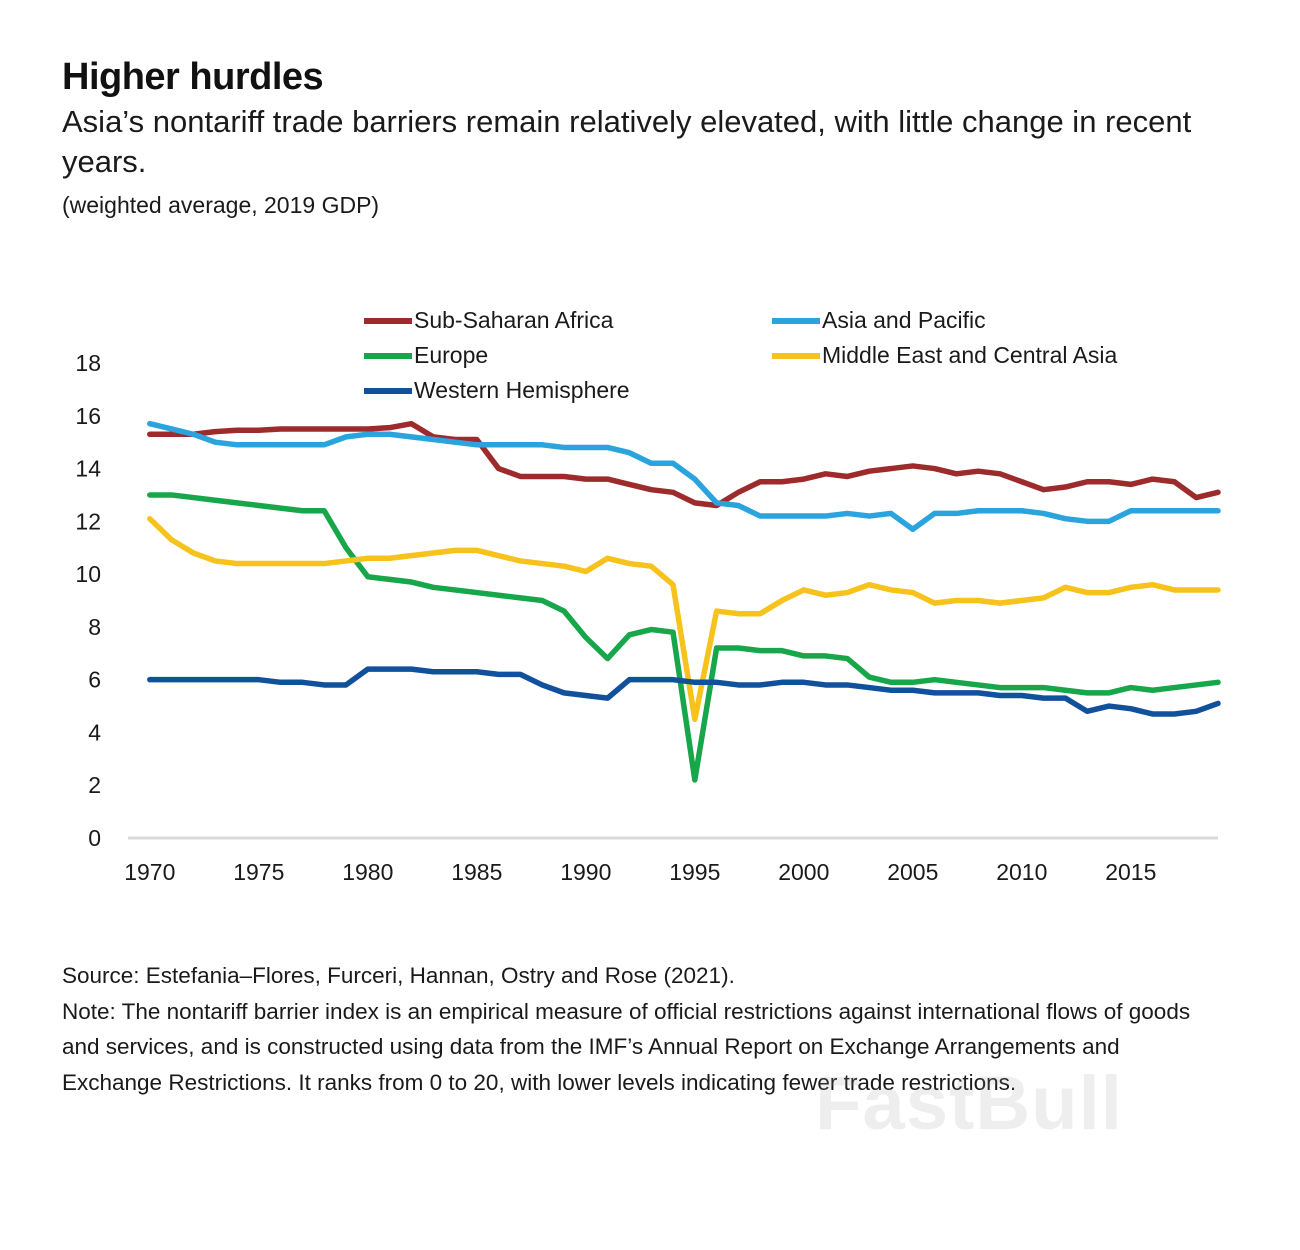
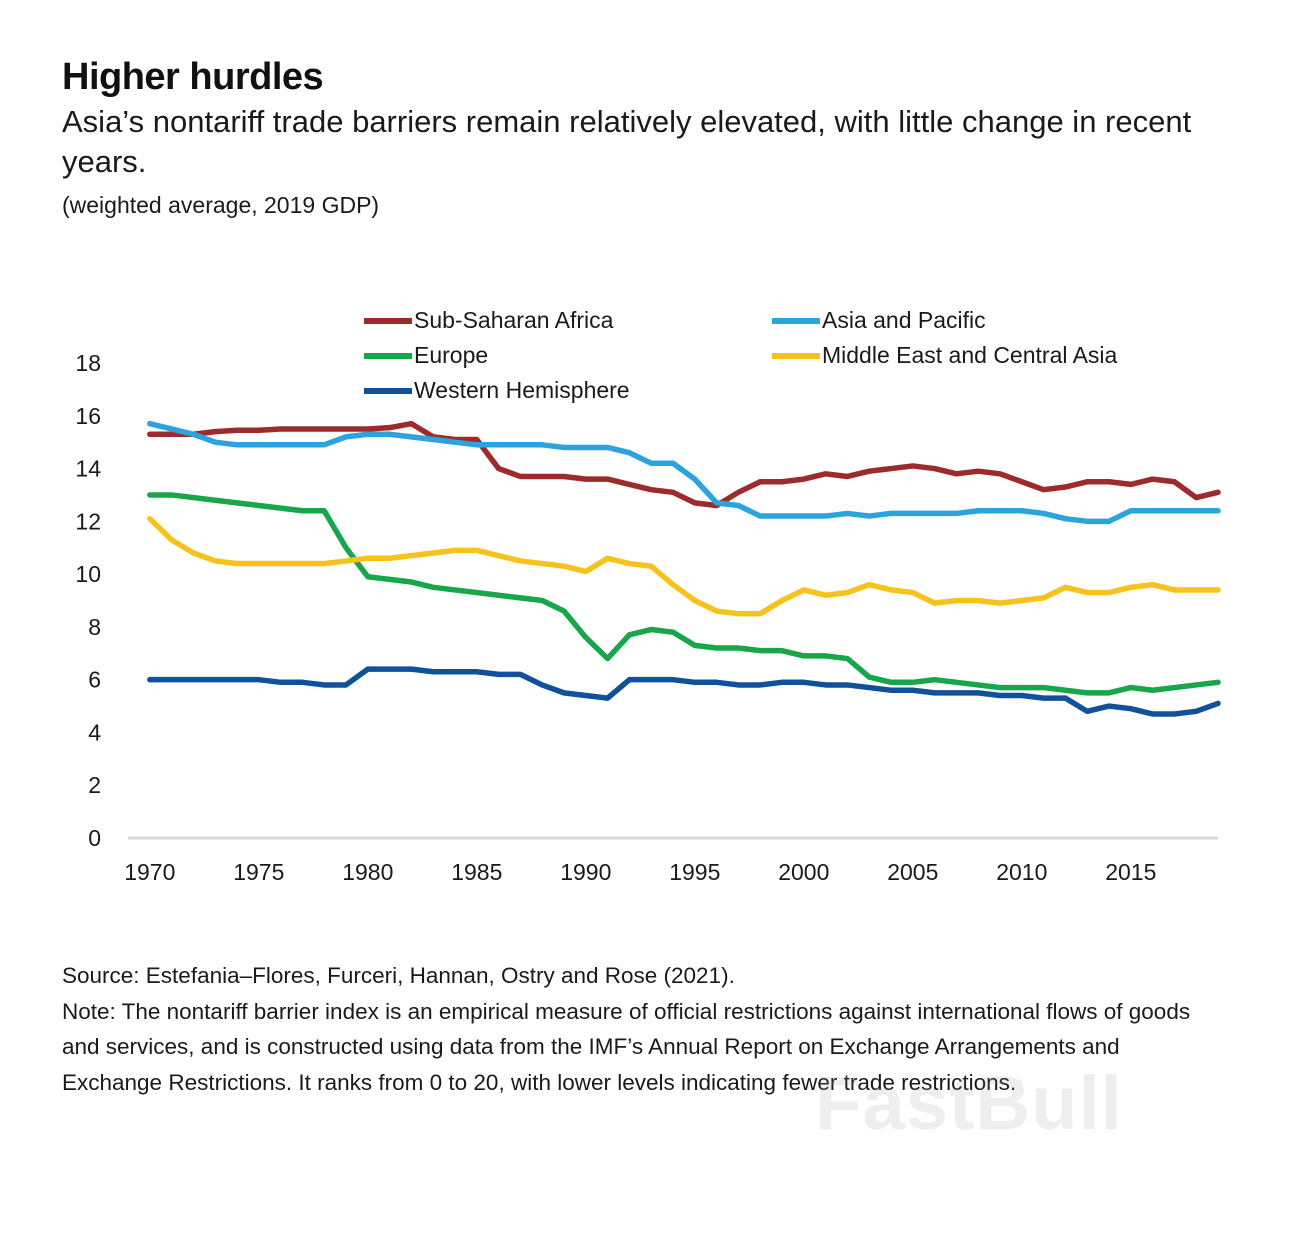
Europe/1995: 2.2 -> 7.3
Middle East and Central Asia/1995: 4.5 -> 9.0
Asia and Pacific/2005: 11.7 -> 12.3
